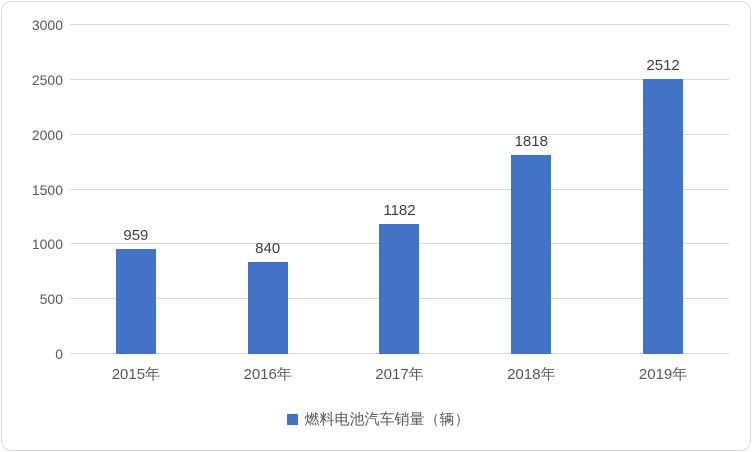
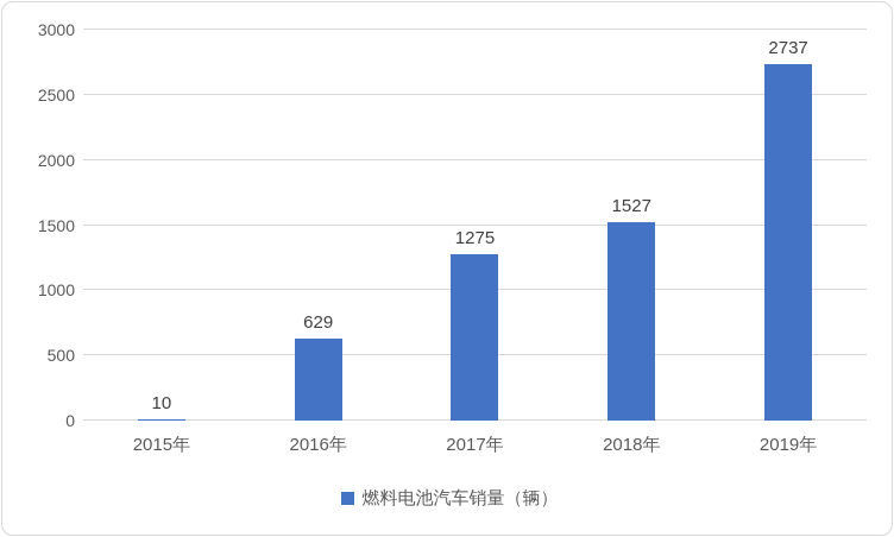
2015年: 959 -> 10
2016年: 840 -> 629
2017年: 1182 -> 1275
2018年: 1818 -> 1527
2019年: 2512 -> 2737
